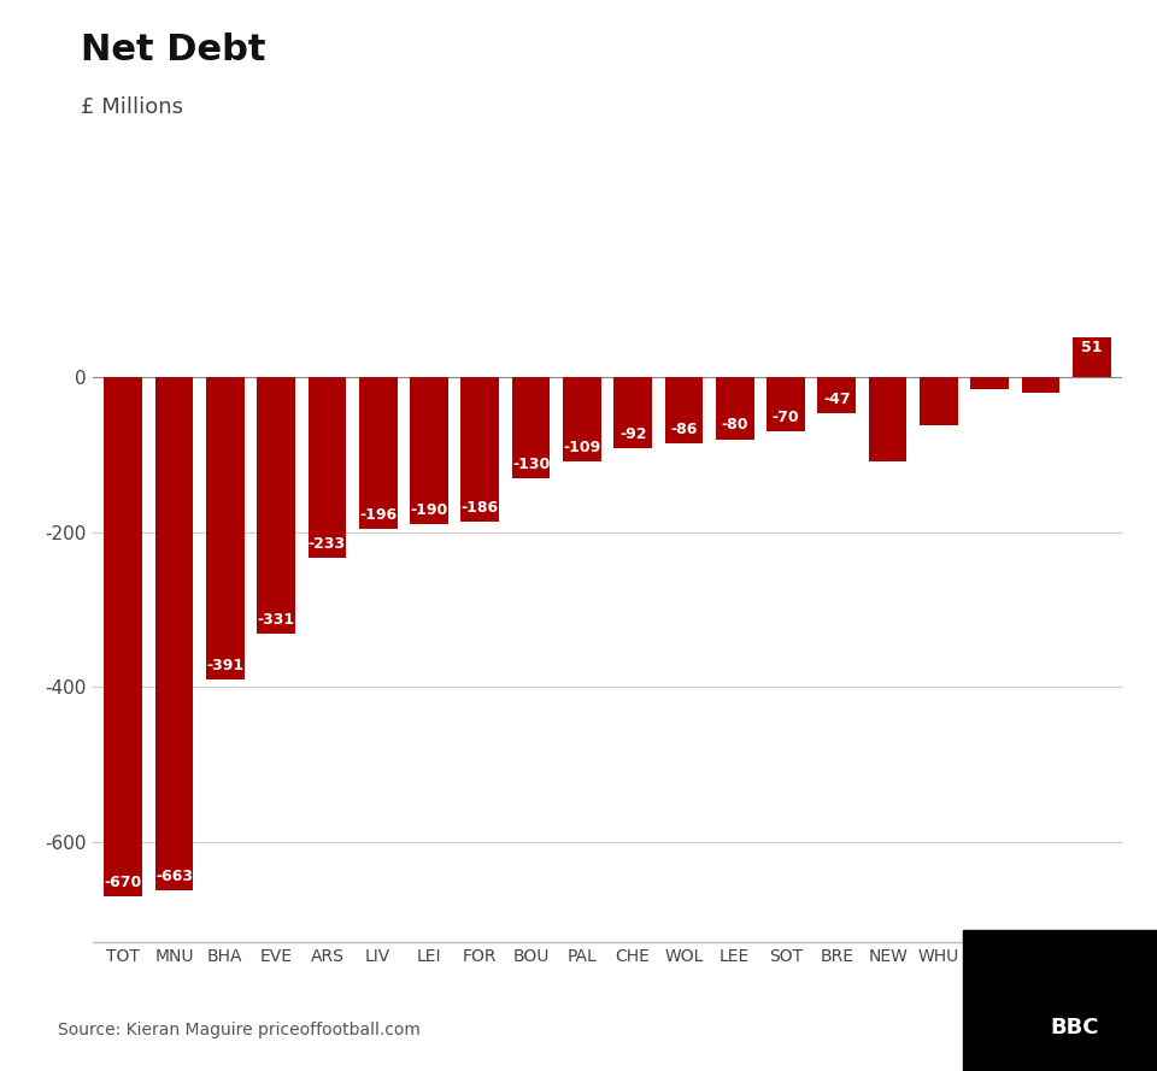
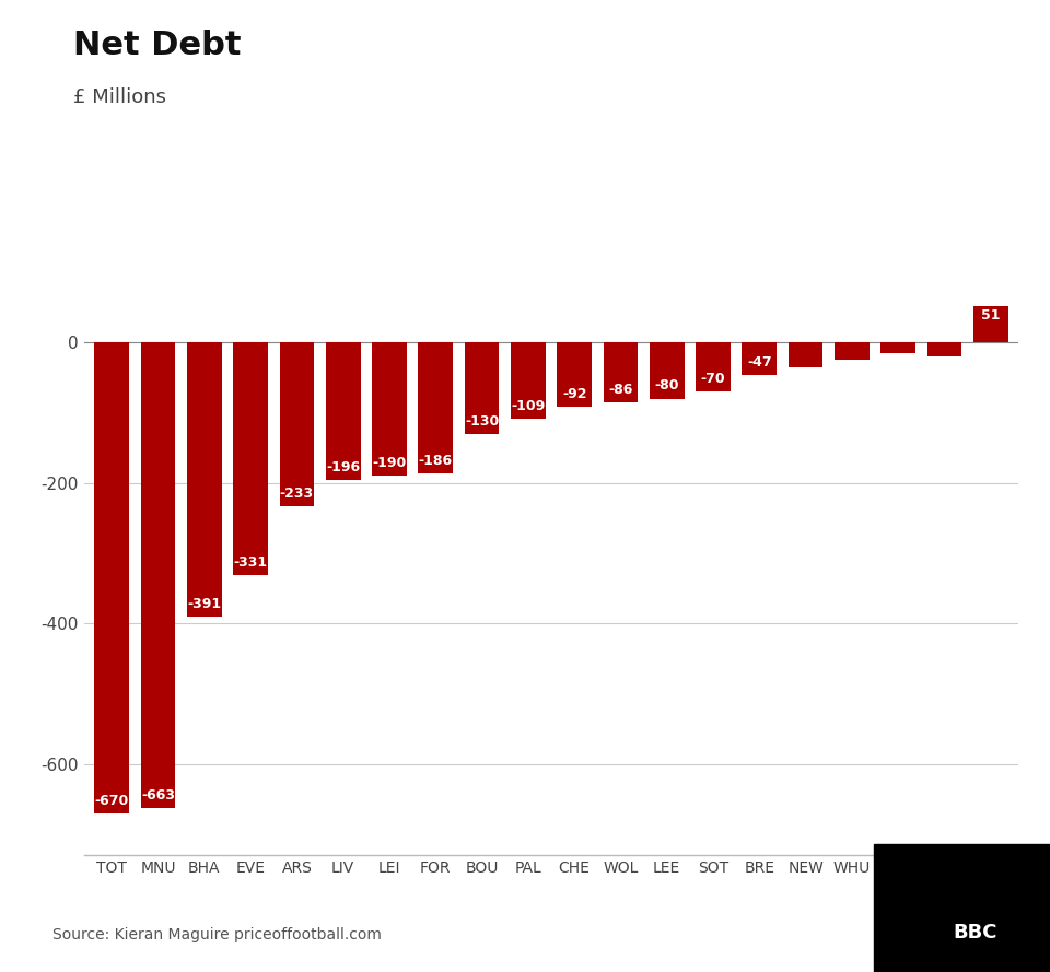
NEW: -108 -> -35
WHU: -62 -> -25
